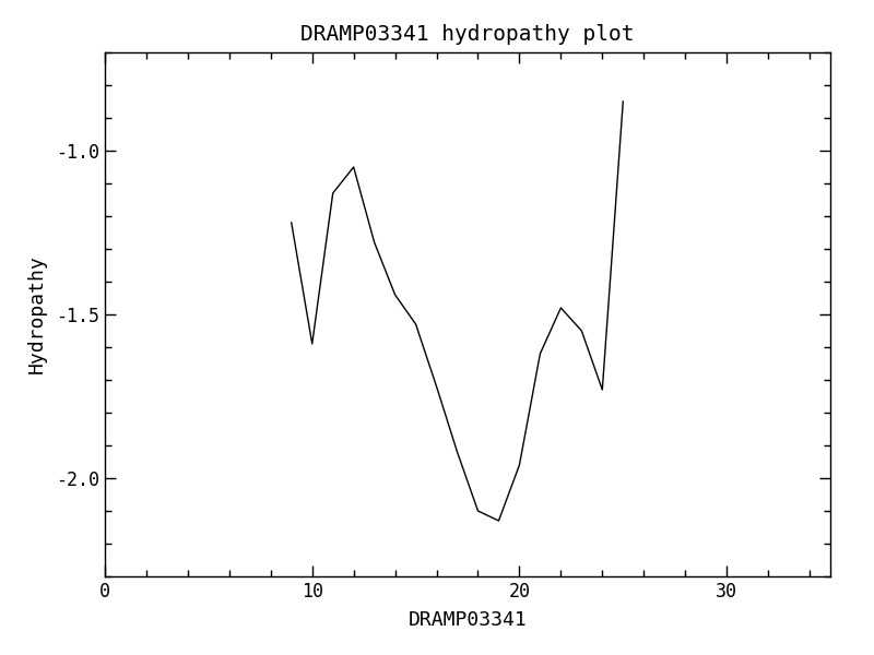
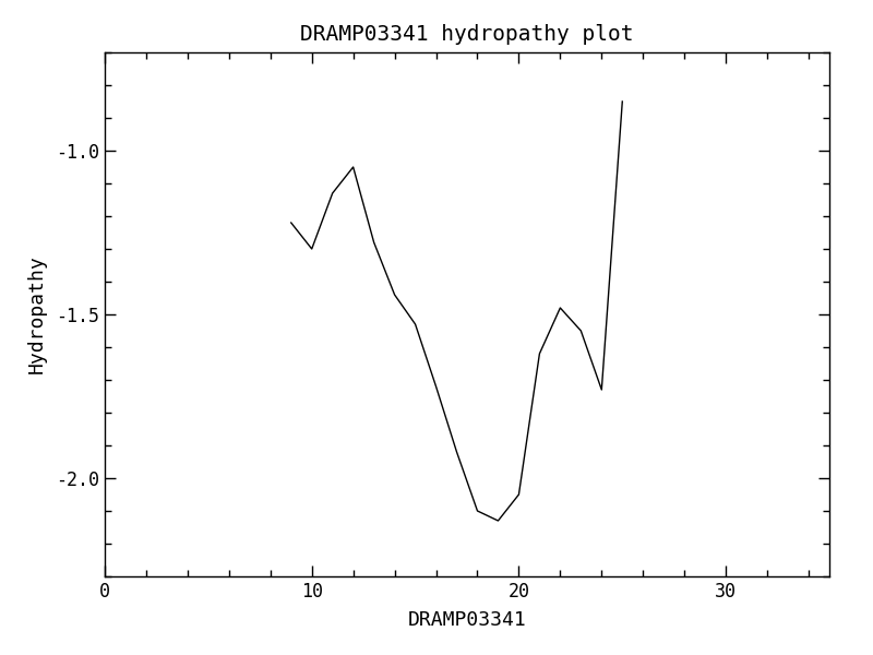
10: -1.59 -> -1.30
20: -1.96 -> -2.05
